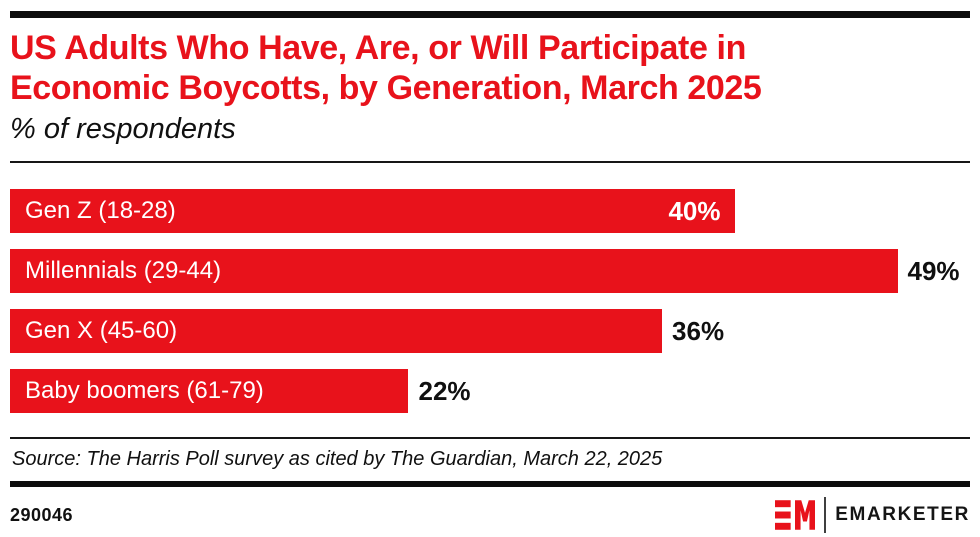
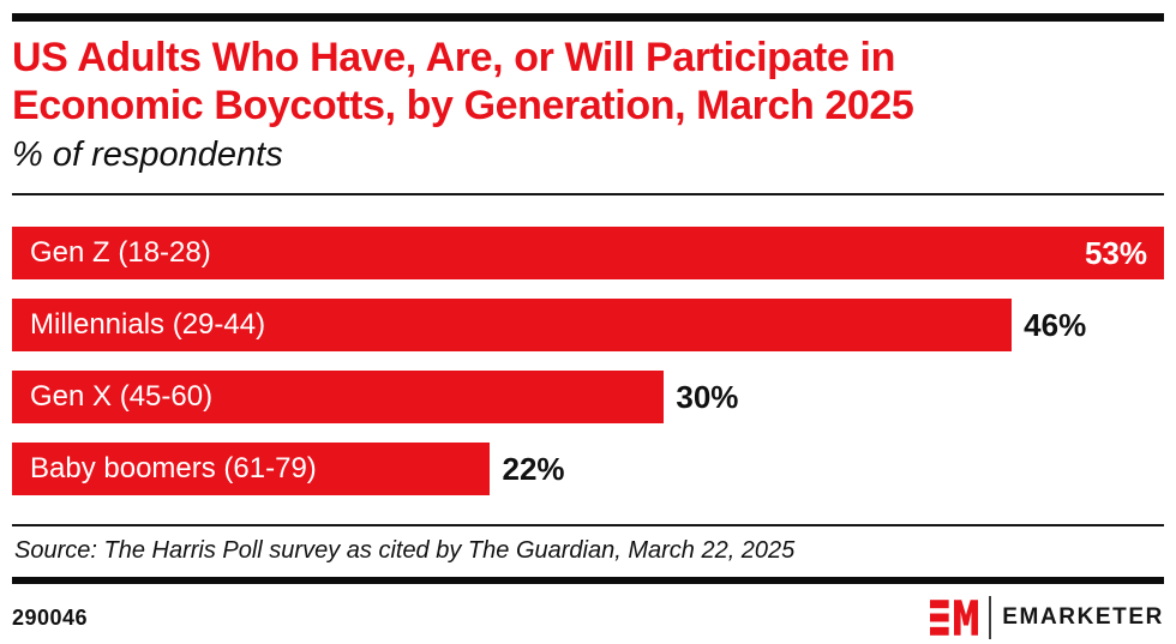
Gen Z (18-28): 40% -> 53%
Millennials (29-44): 49% -> 46%
Gen X (45-60): 36% -> 30%
